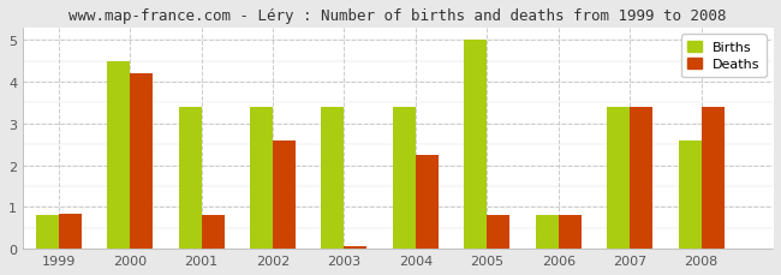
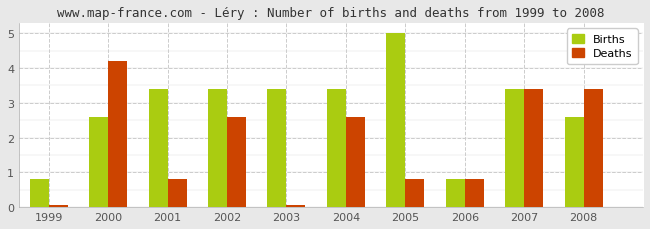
Deaths/1999: 0.85 -> 0.05
Births/2000: 4.5 -> 2.6
Deaths/2004: 2.25 -> 2.60
